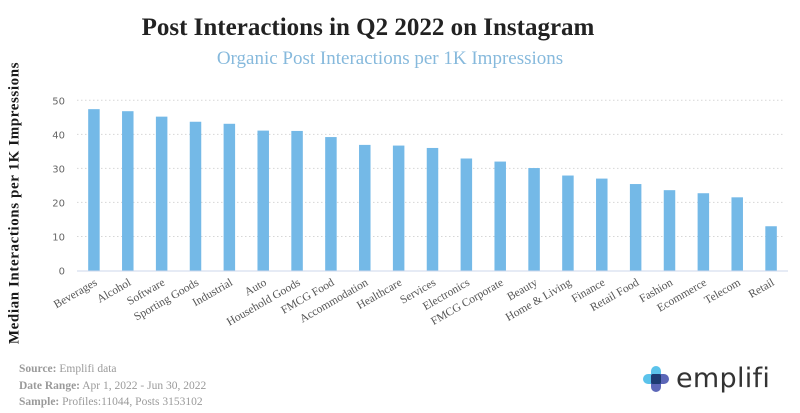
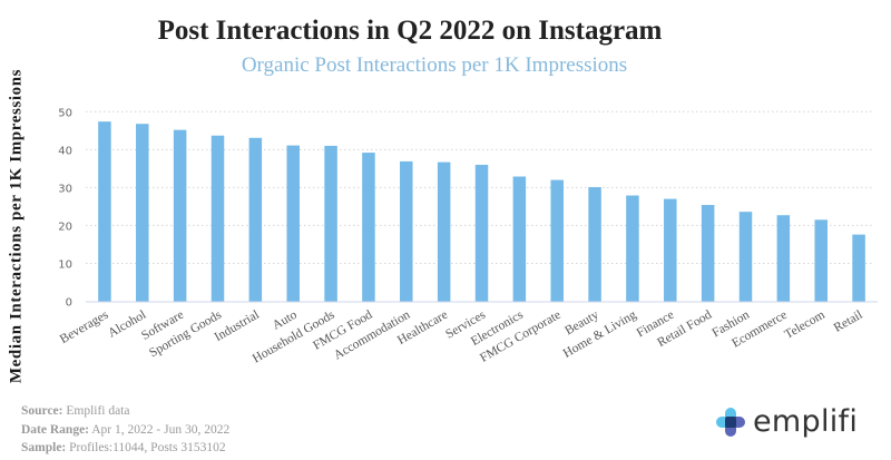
Retail: 13 -> 18
